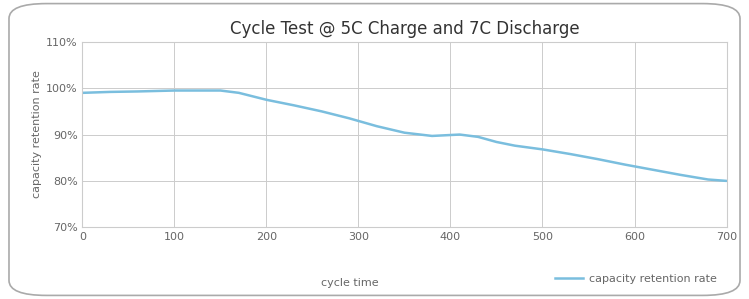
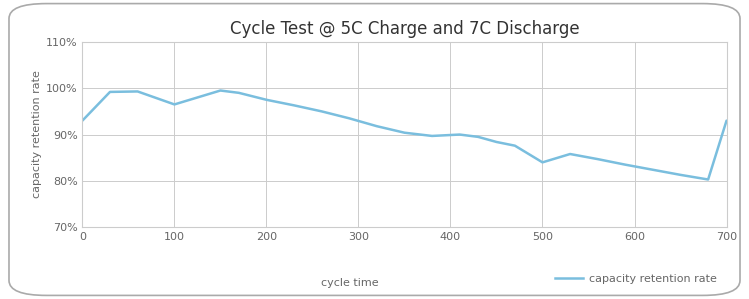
0: 99.0% -> 93.0%
100: 99.5% -> 96.5%
500: 86.8% -> 84.0%
700: 80.0% -> 93.0%
